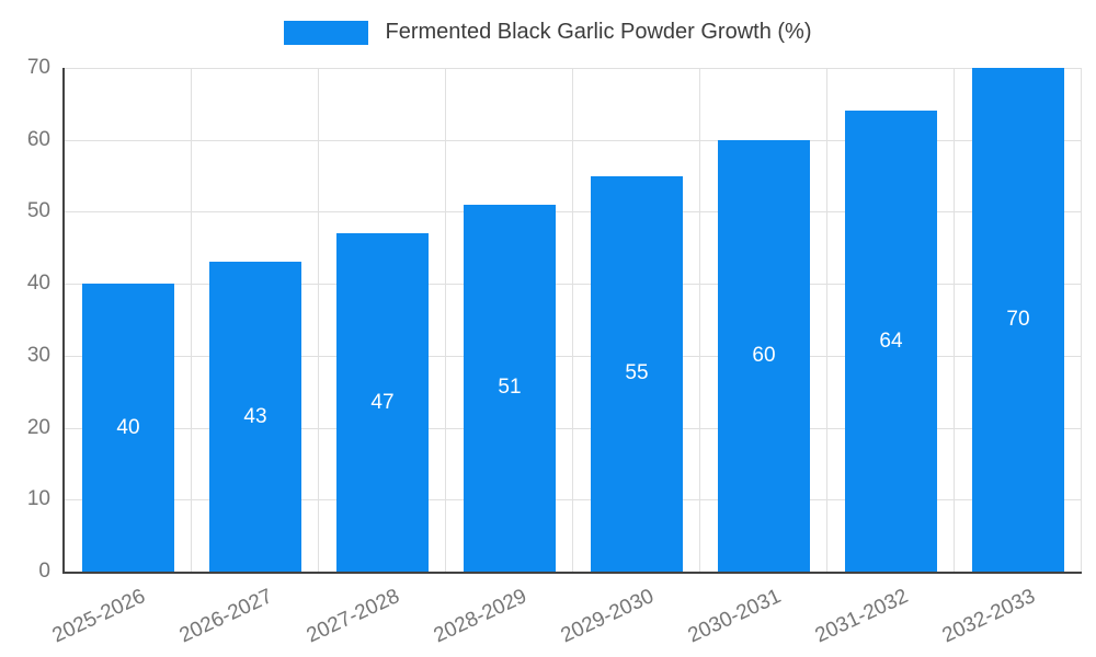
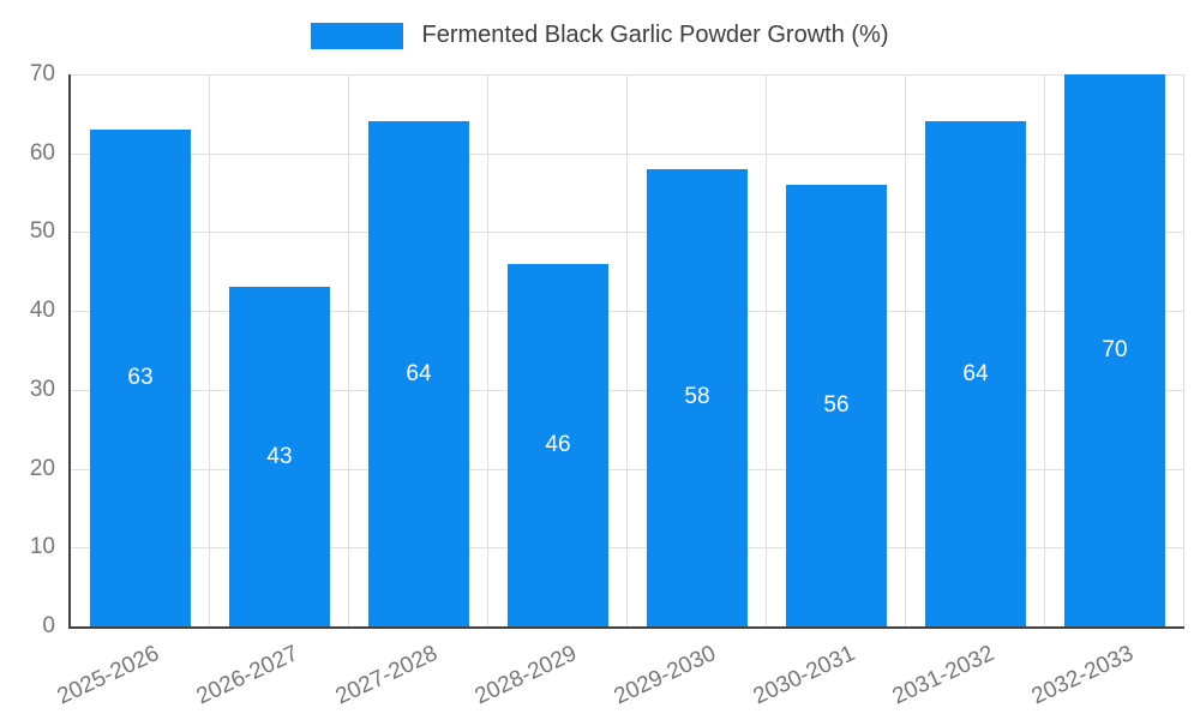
2025-2026: 40 -> 63
2027-2028: 47 -> 64
2028-2029: 51 -> 46
2029-2030: 55 -> 58
2030-2031: 60 -> 56
